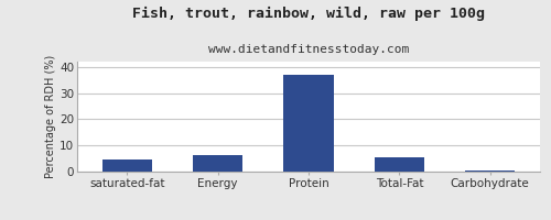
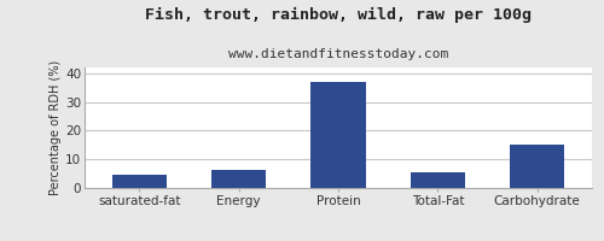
Carbohydrate: 0.5 -> 15.0
